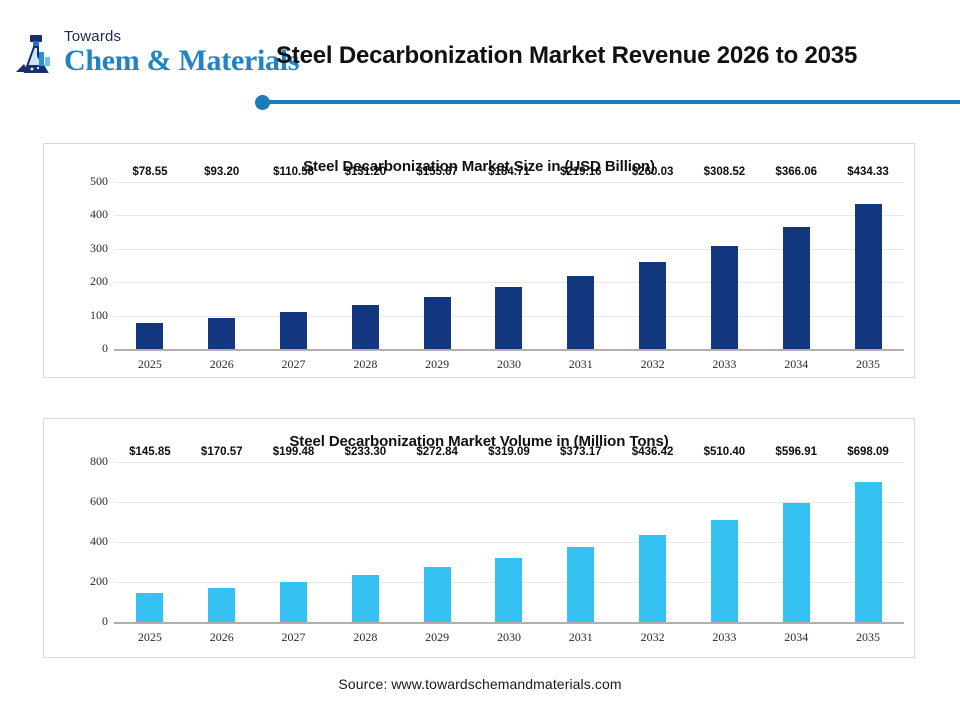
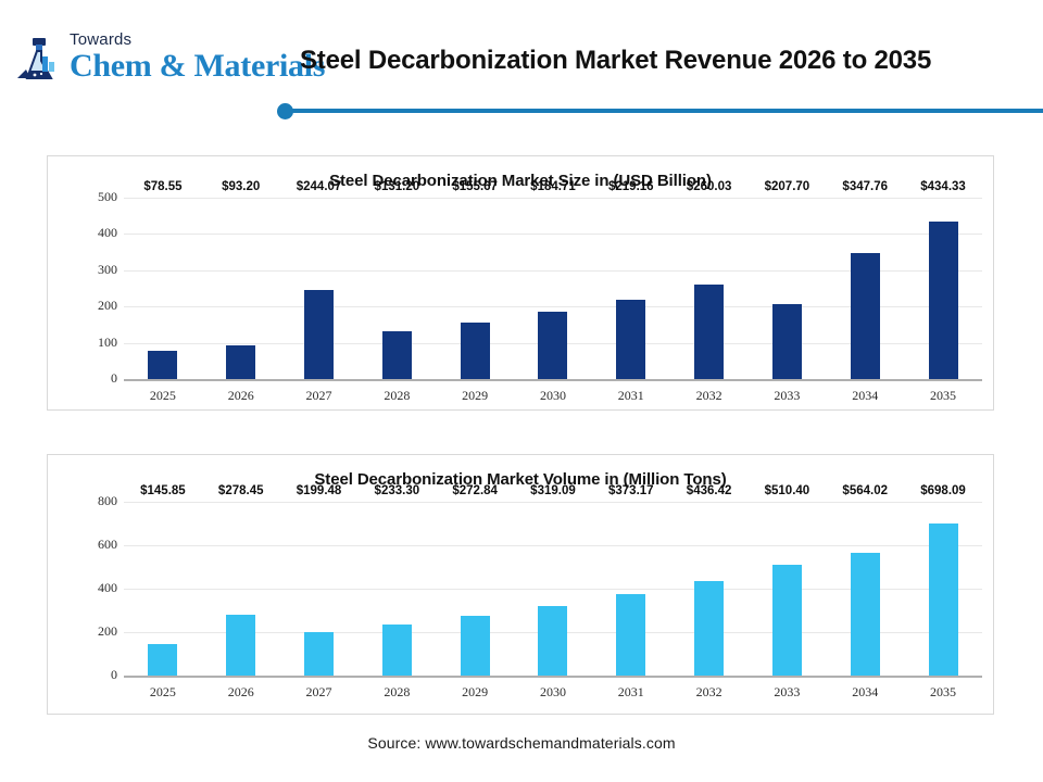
Steel Decarbonization Market Size in (USD Billion)/2027: $110.58 -> $244.07
Steel Decarbonization Market Size in (USD Billion)/2033: $308.52 -> $207.70
Steel Decarbonization Market Size in (USD Billion)/2034: $366.06 -> $347.76
Steel Decarbonization Market Volume in (Million Tons)/2026: $170.57 -> $278.45
Steel Decarbonization Market Volume in (Million Tons)/2034: $596.91 -> $564.02
